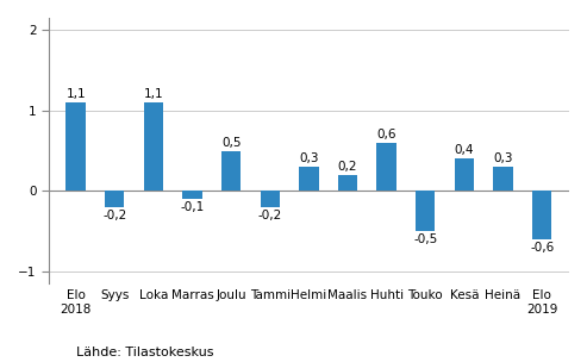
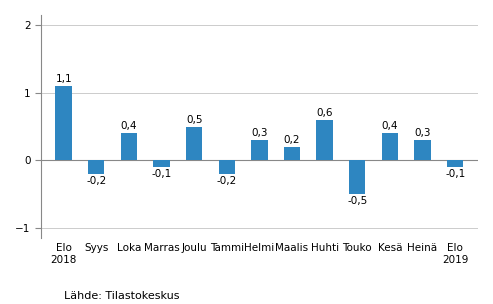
Loka: 1,1 -> 0,4
Elo 2019: -0,6 -> -0,1
